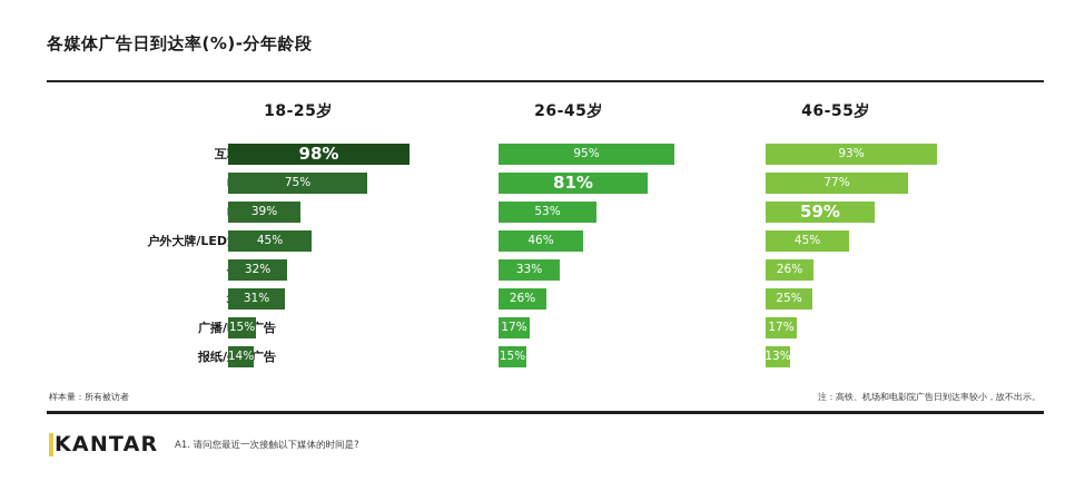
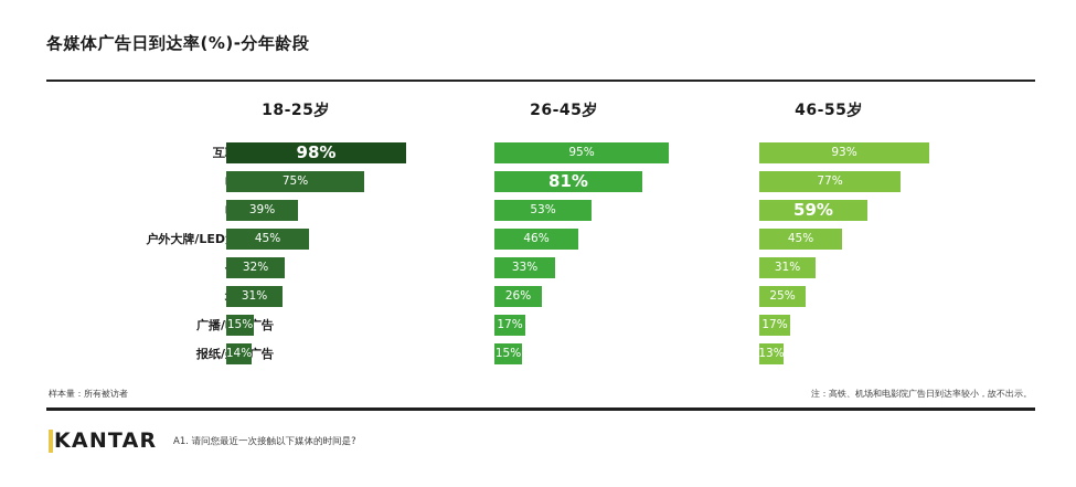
46-55岁/公交广告: 26% -> 31%
